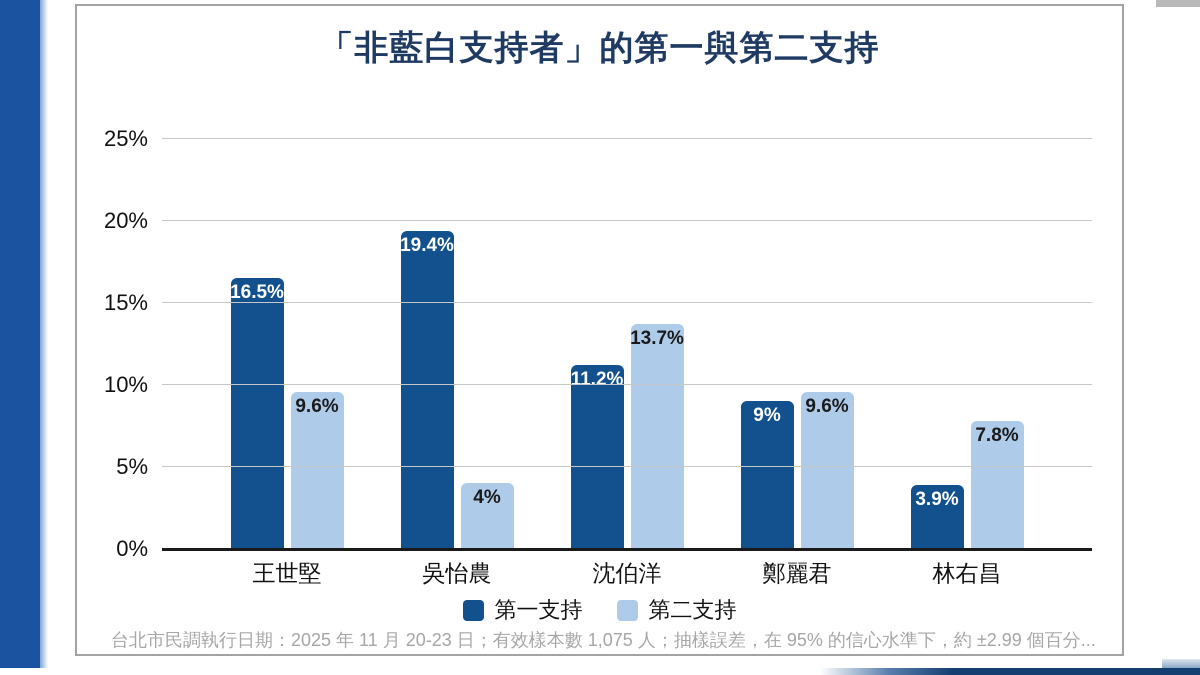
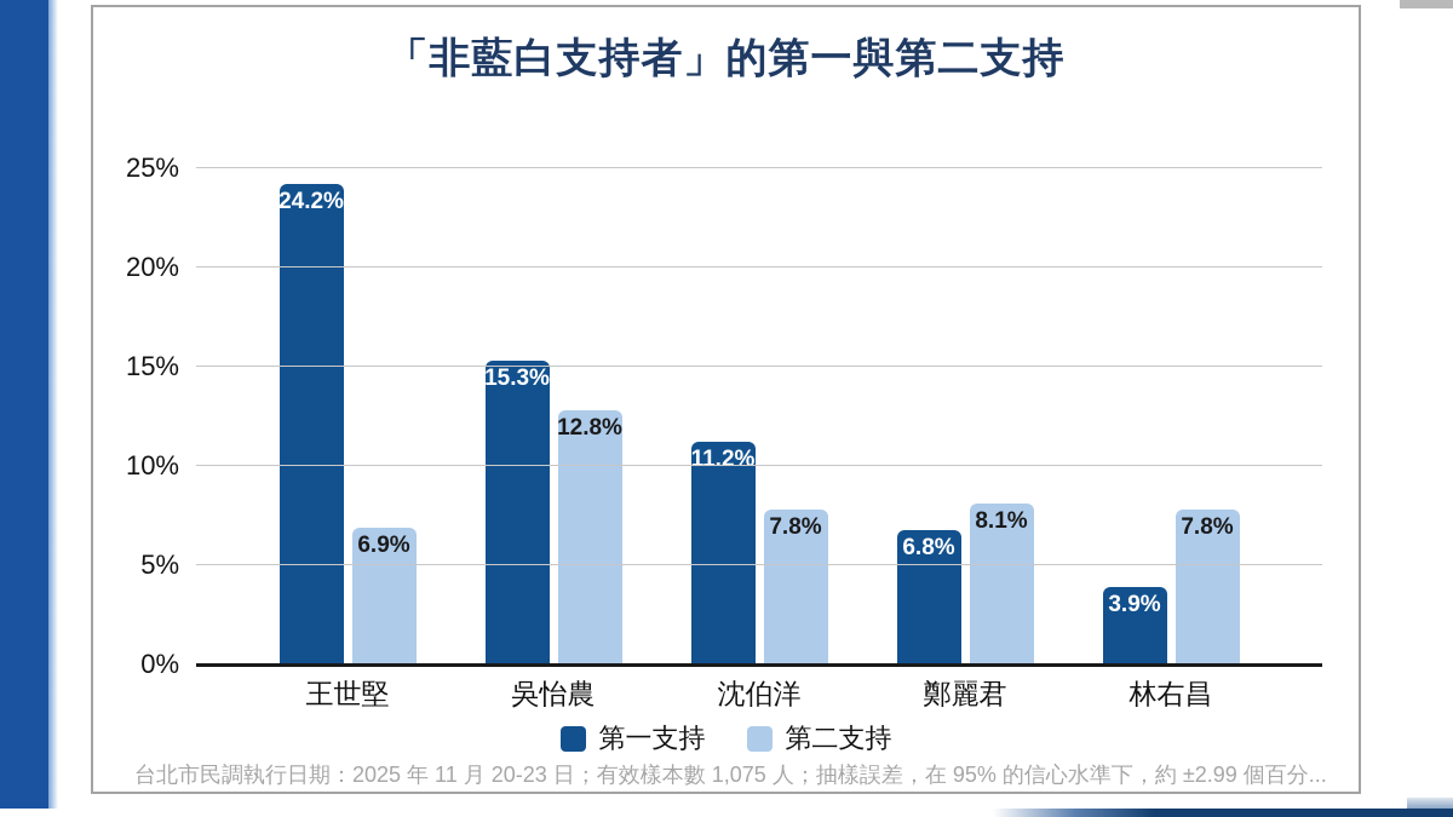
第一支持/王世堅: 16.5% -> 24.2%
第二支持/王世堅: 9.6% -> 6.9%
第一支持/吳怡農: 19.4% -> 15.3%
第二支持/吳怡農: 4% -> 12.8%
第二支持/沈伯洋: 13.7% -> 7.8%
第一支持/鄭麗君: 9% -> 6.8%
第二支持/鄭麗君: 9.6% -> 8.1%
